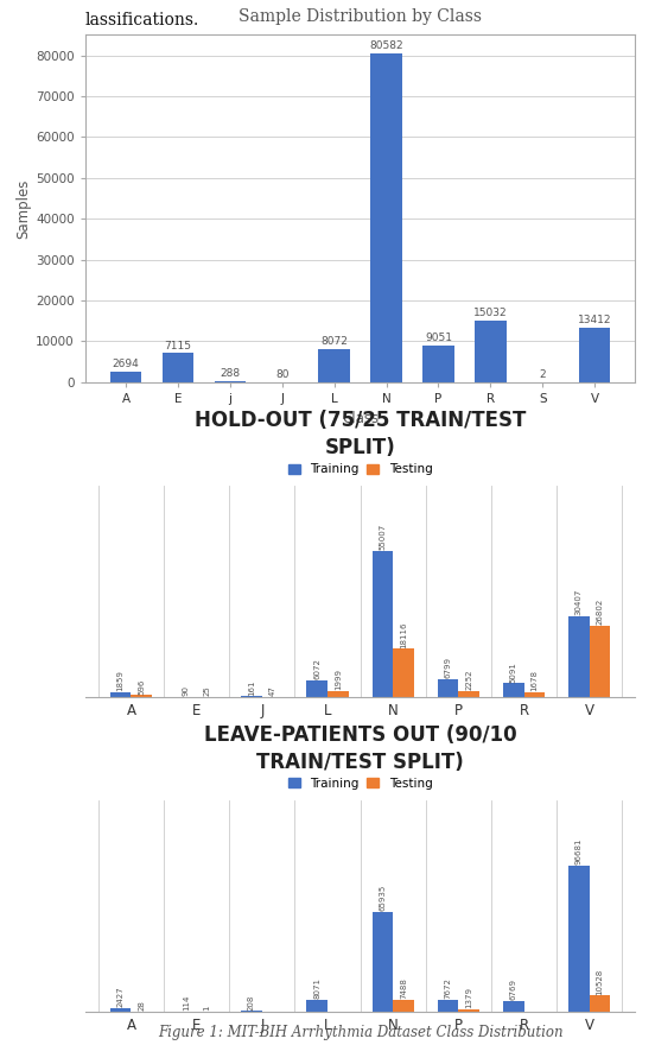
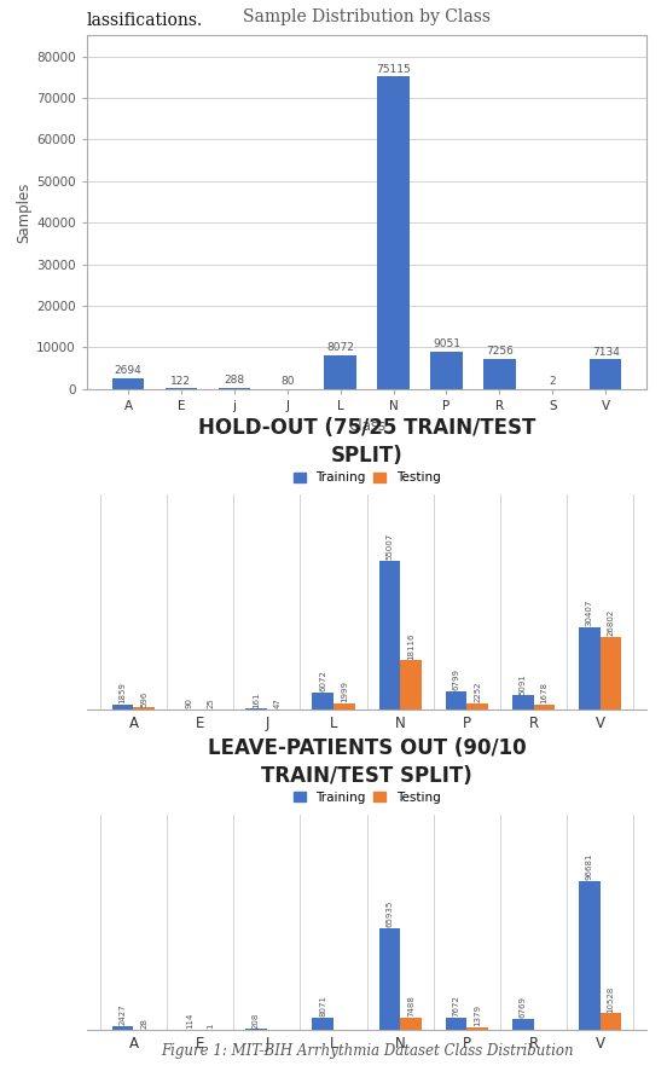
Sample Distribution by Class/E: 7115 -> 122
Sample Distribution by Class/N: 80582 -> 75115
Sample Distribution by Class/R: 15032 -> 7256
Sample Distribution by Class/V: 13412 -> 7134
